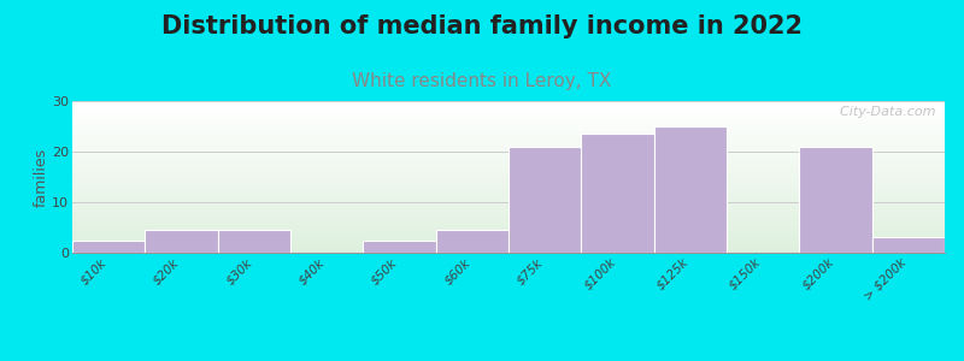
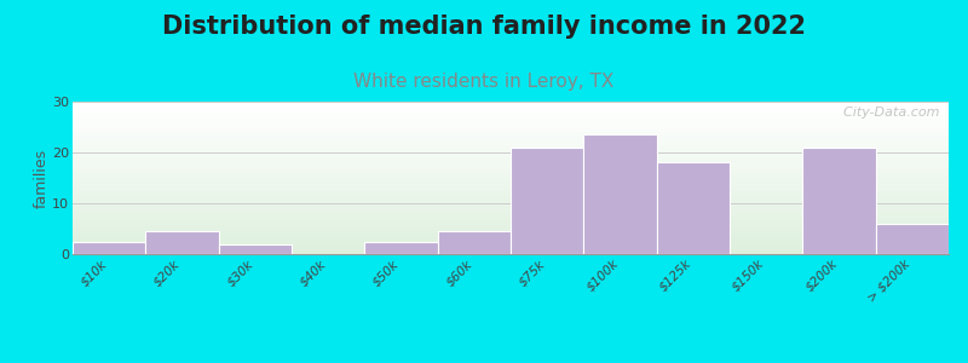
$30k: 4.5 -> 2.0
$125k: 25.0 -> 18.0
> $200k: 3.0 -> 6.0
